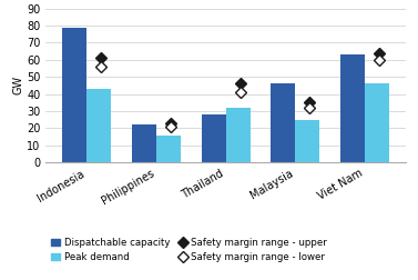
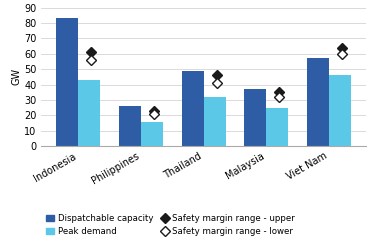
Dispatchable capacity/Indonesia: 79 -> 83
Dispatchable capacity/Philippines: 22 -> 26
Dispatchable capacity/Thailand: 28 -> 49
Dispatchable capacity/Malaysia: 46 -> 37
Dispatchable capacity/Viet Nam: 63 -> 57
